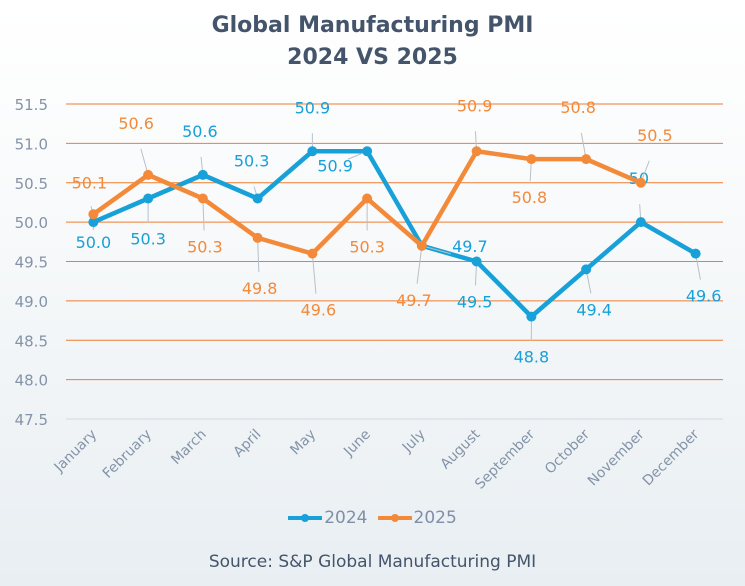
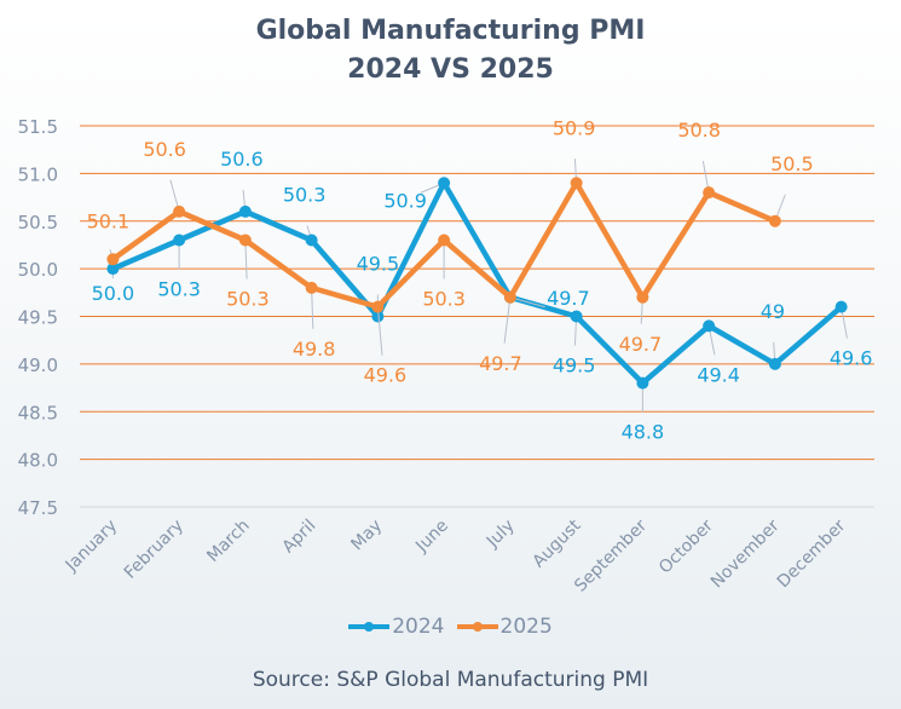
2024/May: 50.9 -> 49.5
2025/September: 50.8 -> 49.7
2024/November: 50 -> 49
